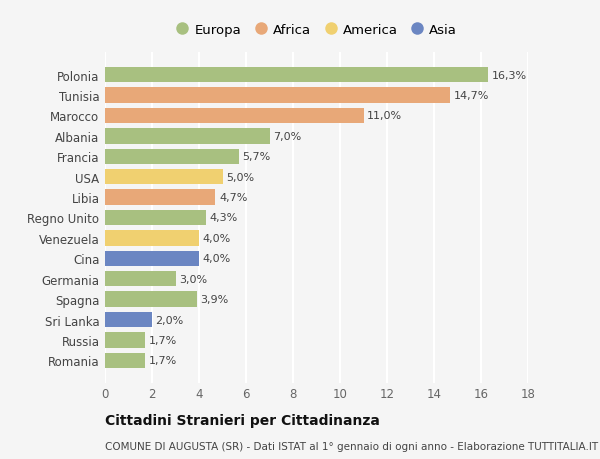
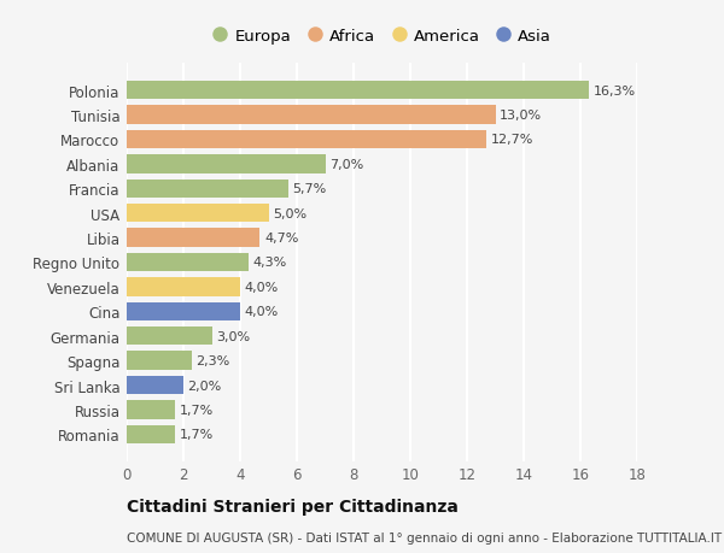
Tunisia: 14,7% -> 13,0%
Marocco: 11,0% -> 12,7%
Spagna: 3,9% -> 2,3%
